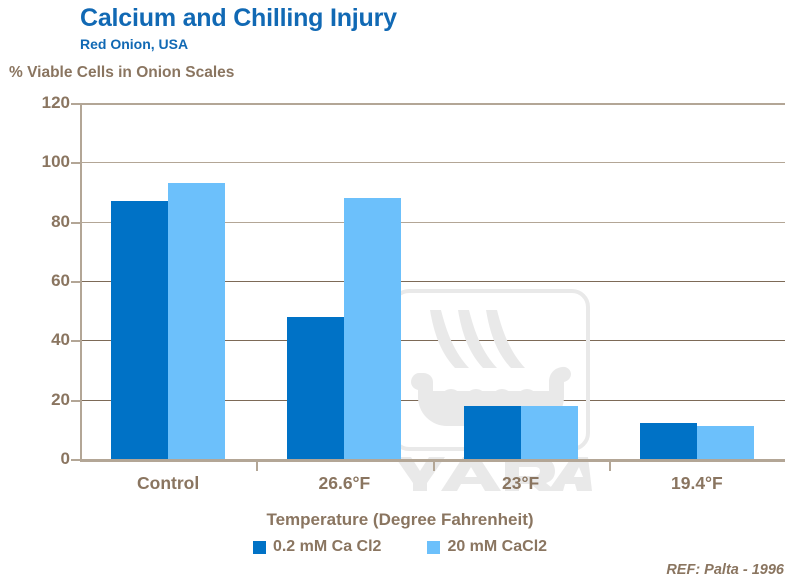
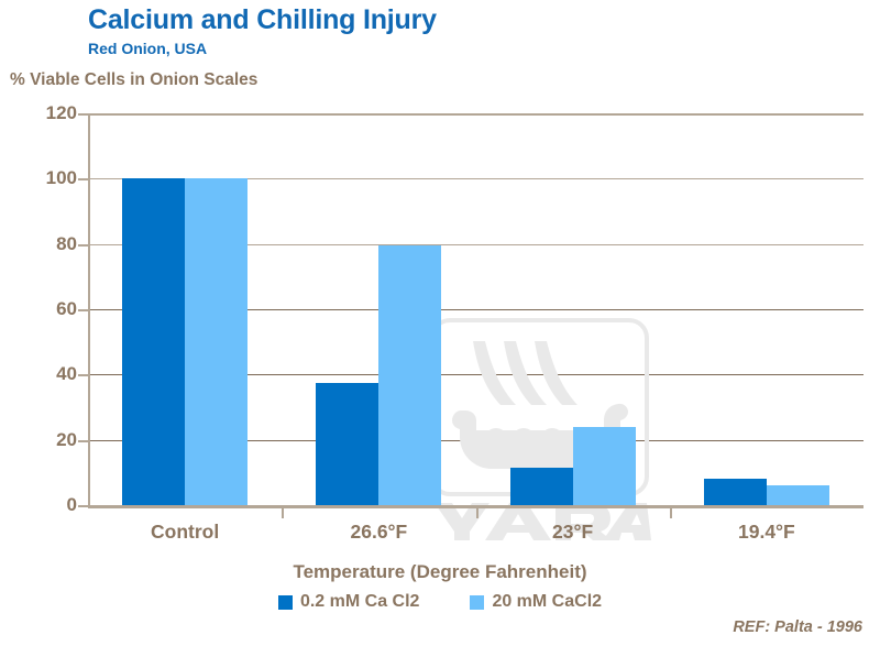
0.2 mM Ca Cl2/Control: 87 -> 100
20 mM CaCl2/Control: 93 -> 100
0.2 mM Ca Cl2/26.6°F: 48 -> 38
20 mM CaCl2/26.6°F: 88 -> 80
0.2 mM Ca Cl2/23°F: 18 -> 12
20 mM CaCl2/23°F: 18 -> 24
0.2 mM Ca Cl2/19.4°F: 12 -> 8
20 mM CaCl2/19.4°F: 11 -> 6
